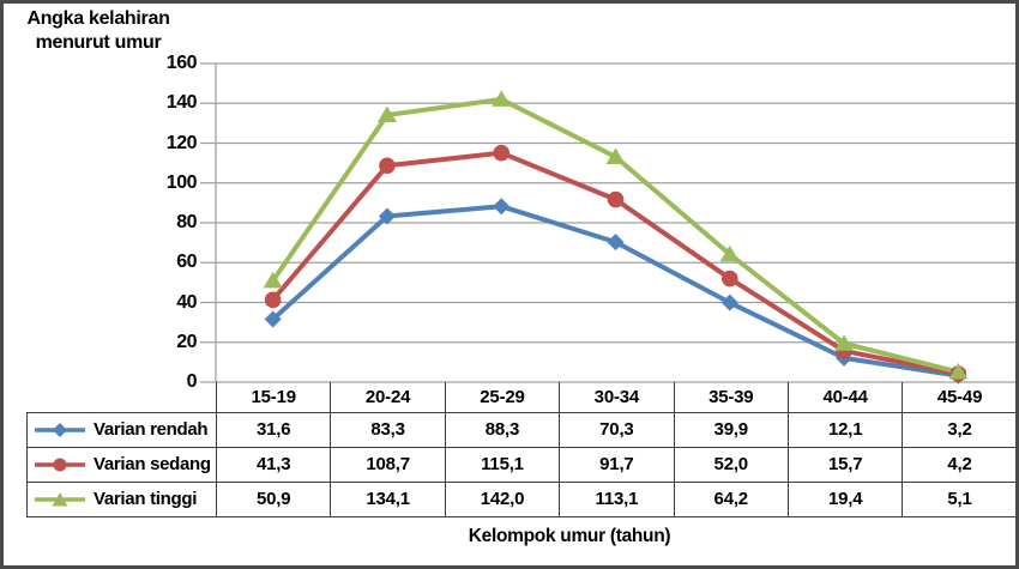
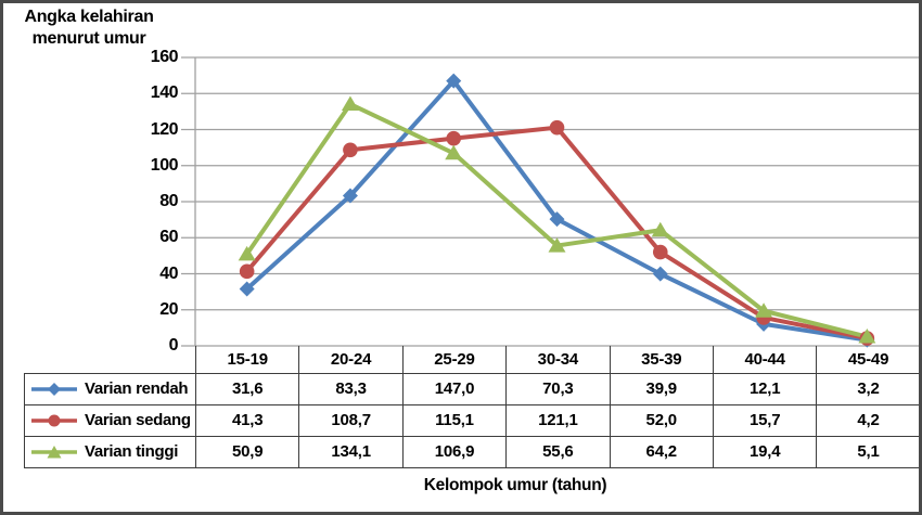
Varian rendah/25-29: 88,3 -> 147,0
Varian tinggi/25-29: 142,0 -> 106,9
Varian sedang/30-34: 91,7 -> 121,1
Varian tinggi/30-34: 113,1 -> 55,6
